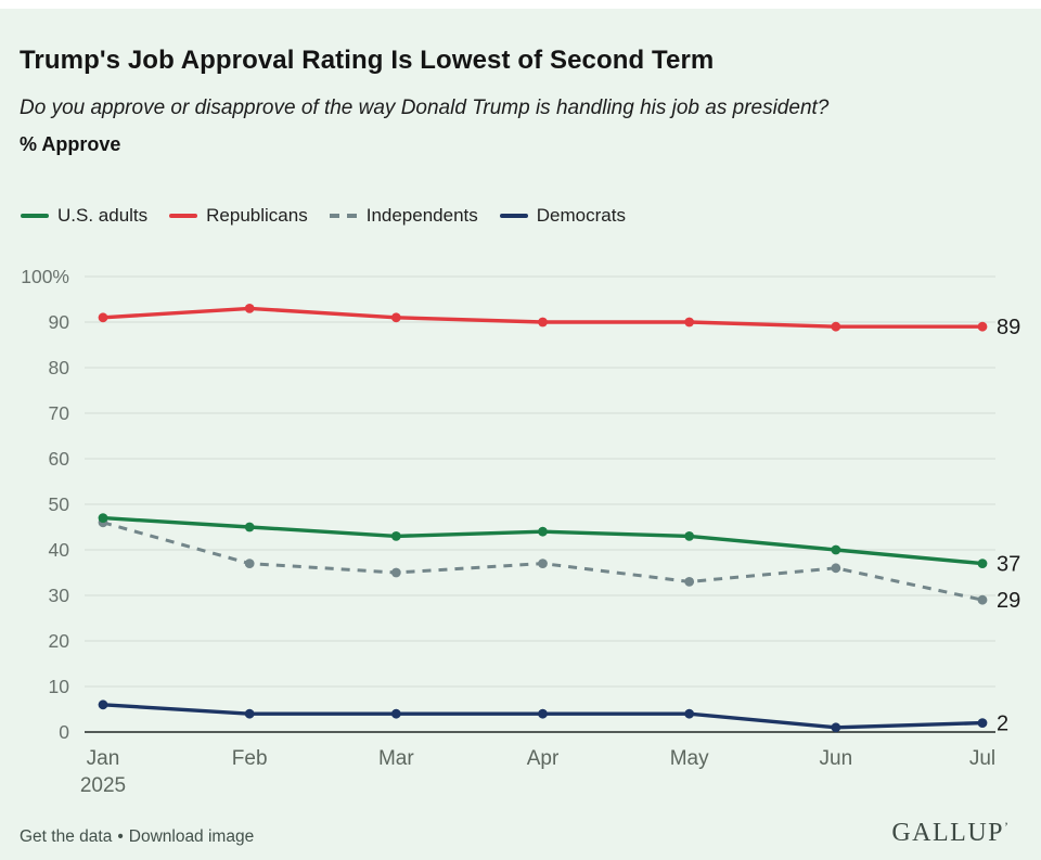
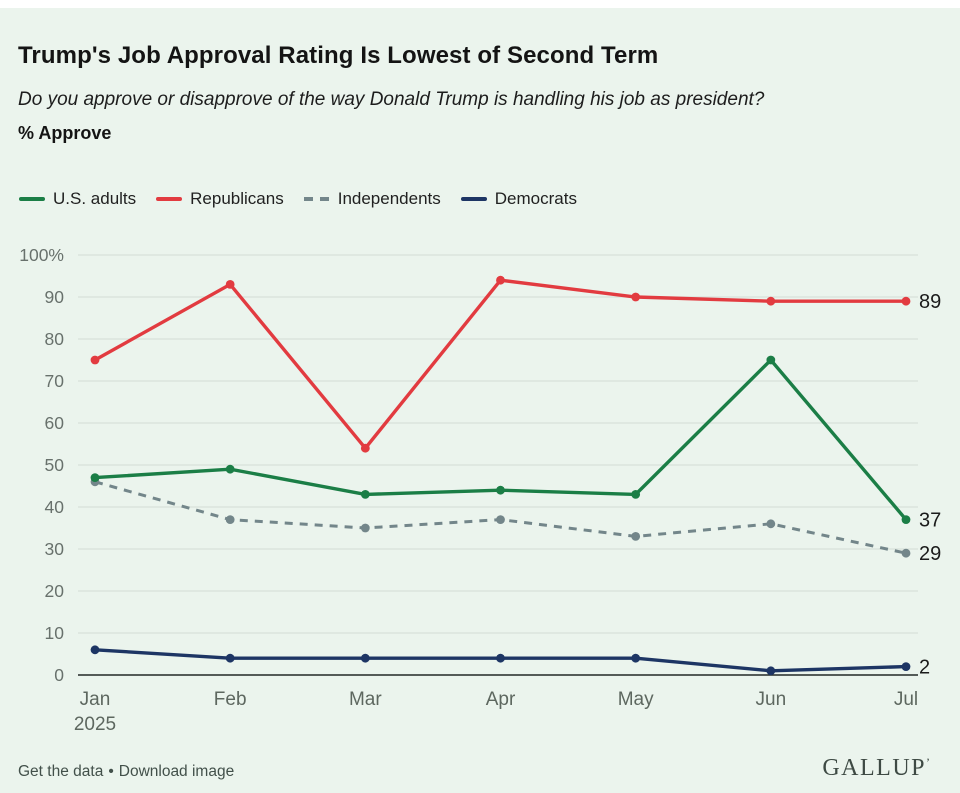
Republicans/Jan: 91% -> 75%
U.S. adults/Feb: 45% -> 49%
Republicans/Mar: 91% -> 54%
Republicans/Apr: 90% -> 94%
U.S. adults/Jun: 40% -> 75%
